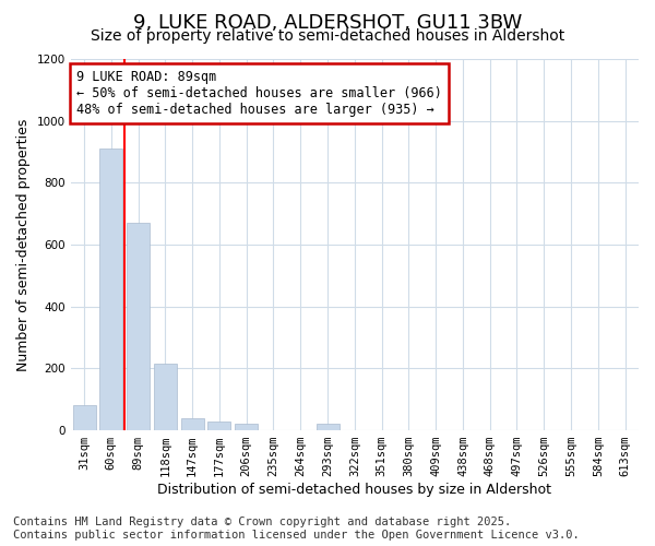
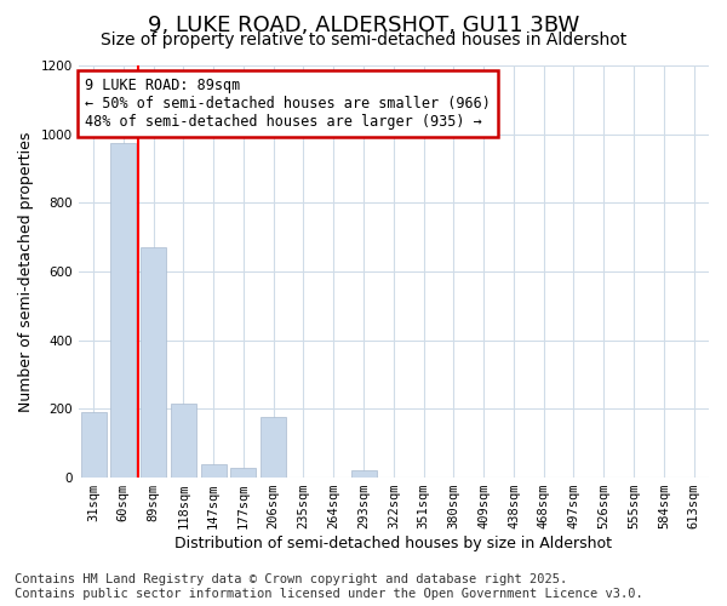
31sqm: 80 -> 190
60sqm: 910 -> 975
206sqm: 20 -> 175
